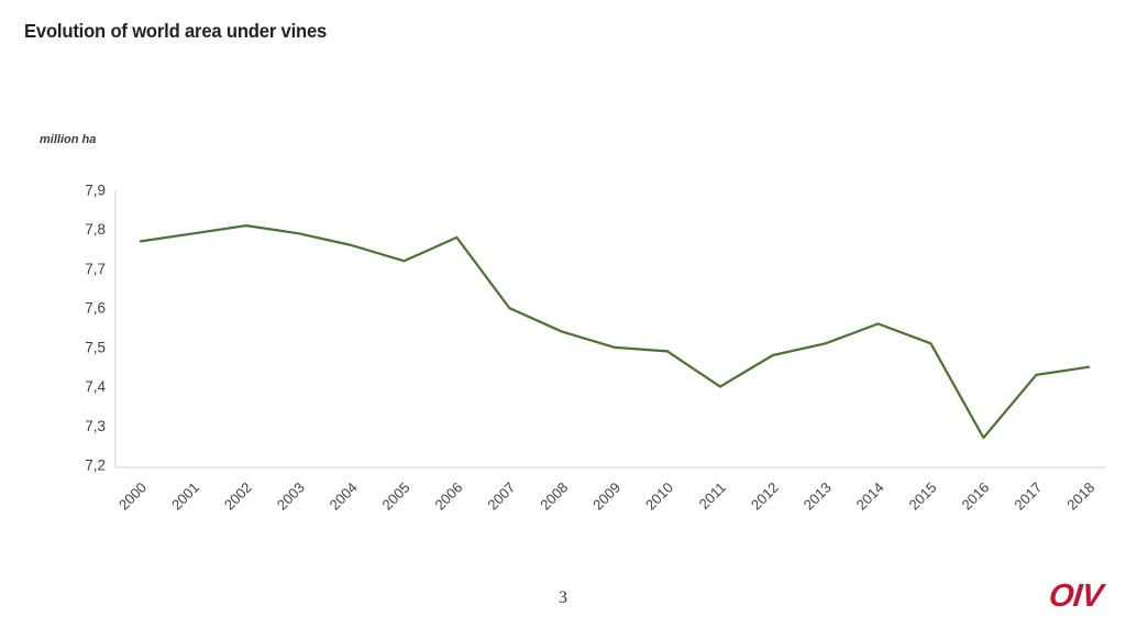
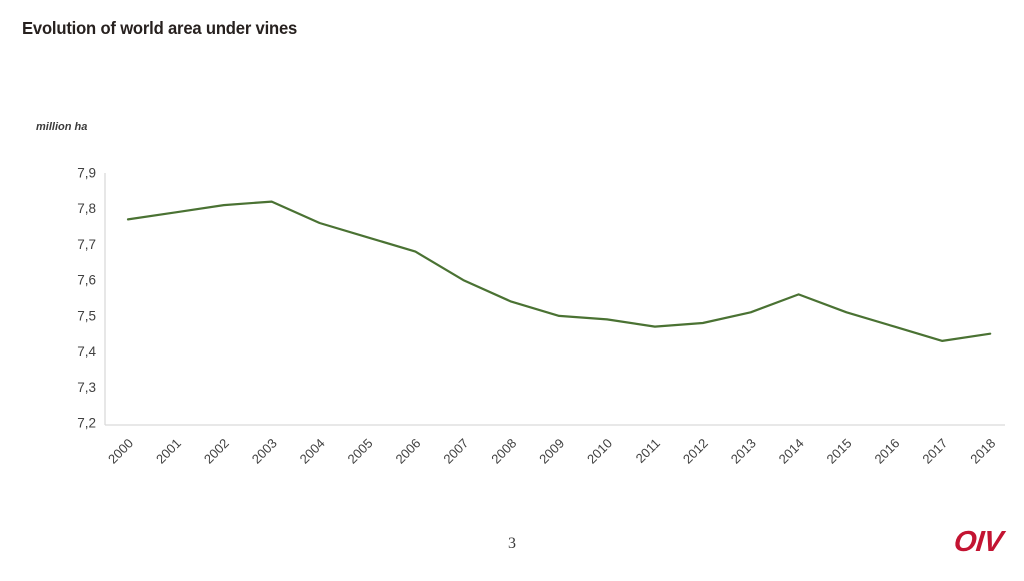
2003: 7,79 -> 7,82
2006: 7,78 -> 7,68
2011: 7,40 -> 7,47
2016: 7,27 -> 7,47
